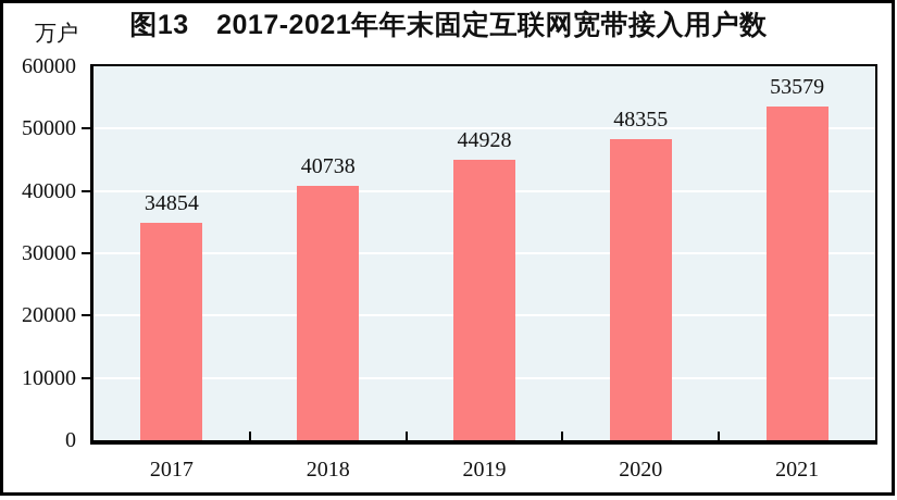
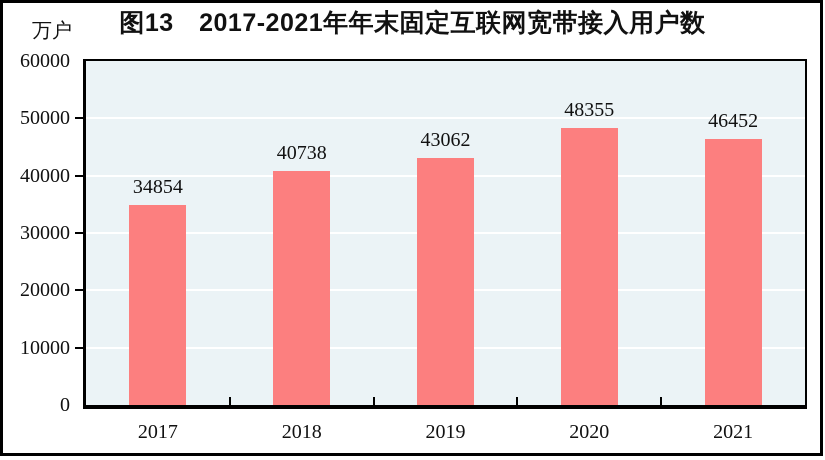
2019: 44928 -> 43062
2021: 53579 -> 46452
